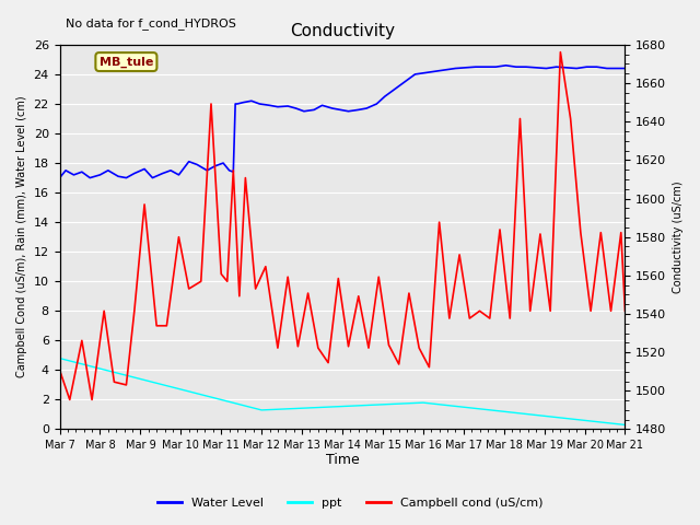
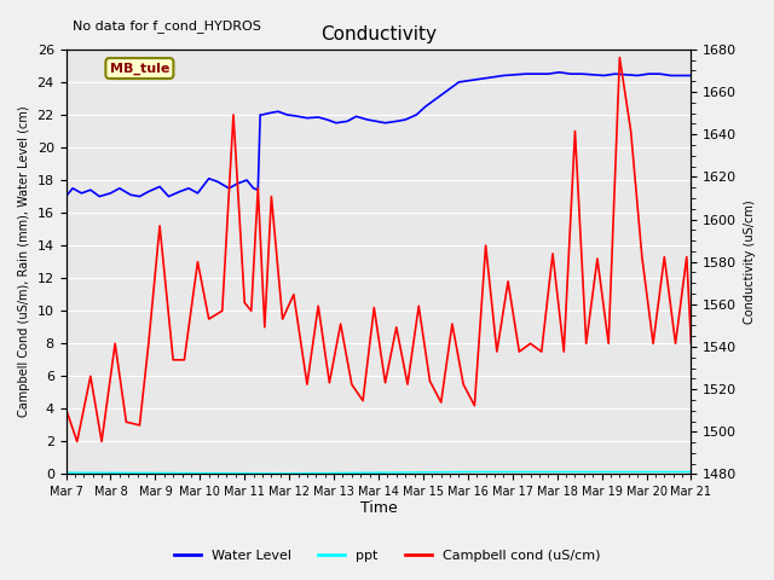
ppt/Mar 7: 4.8 -> 0.1
ppt/Mar 12: 1.3 -> 0.1
ppt/Mar 16: 1.8 -> 0.1
